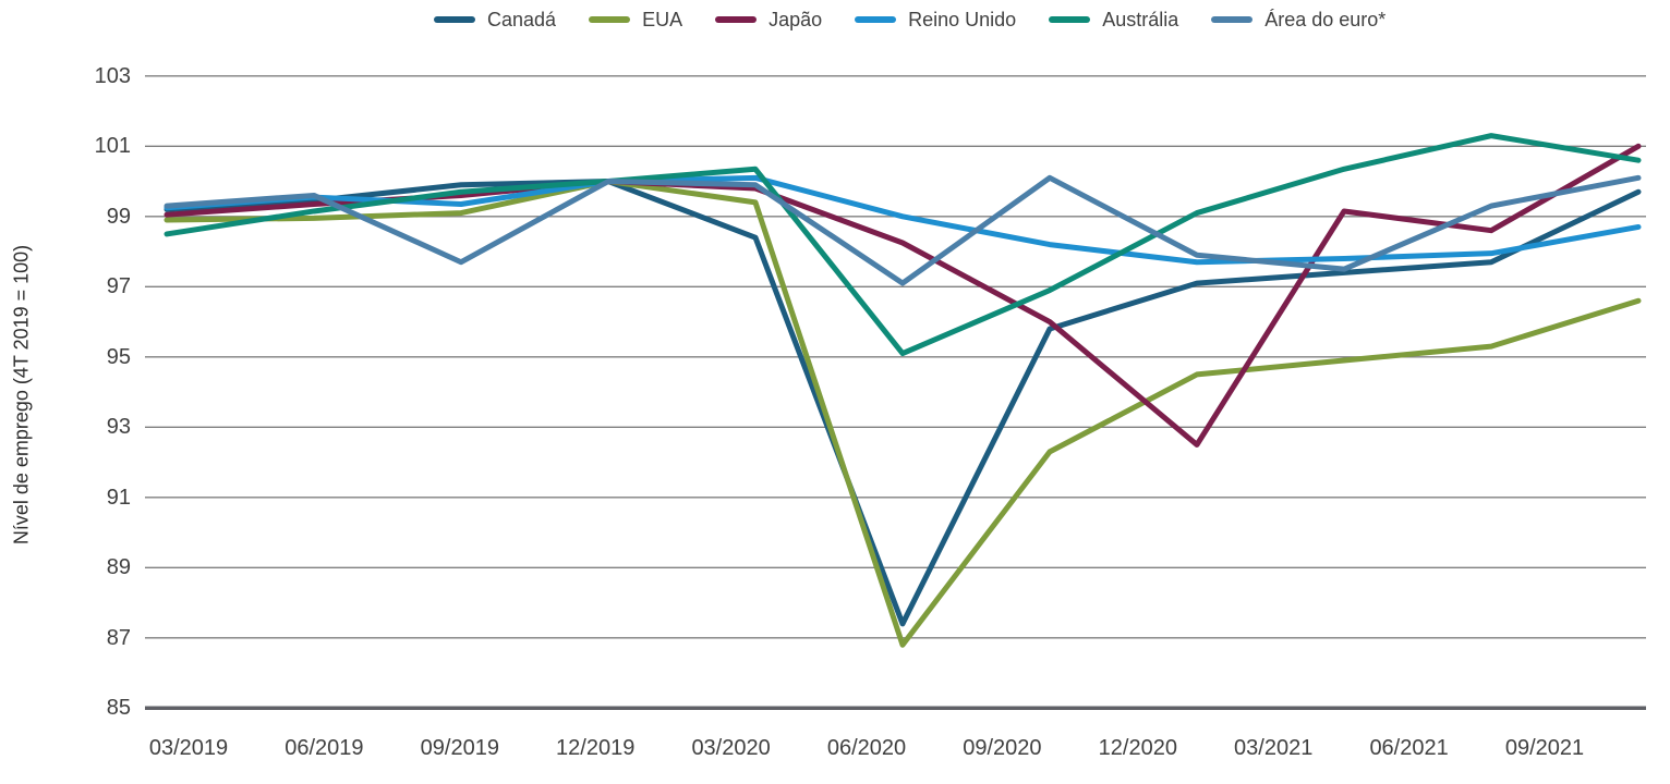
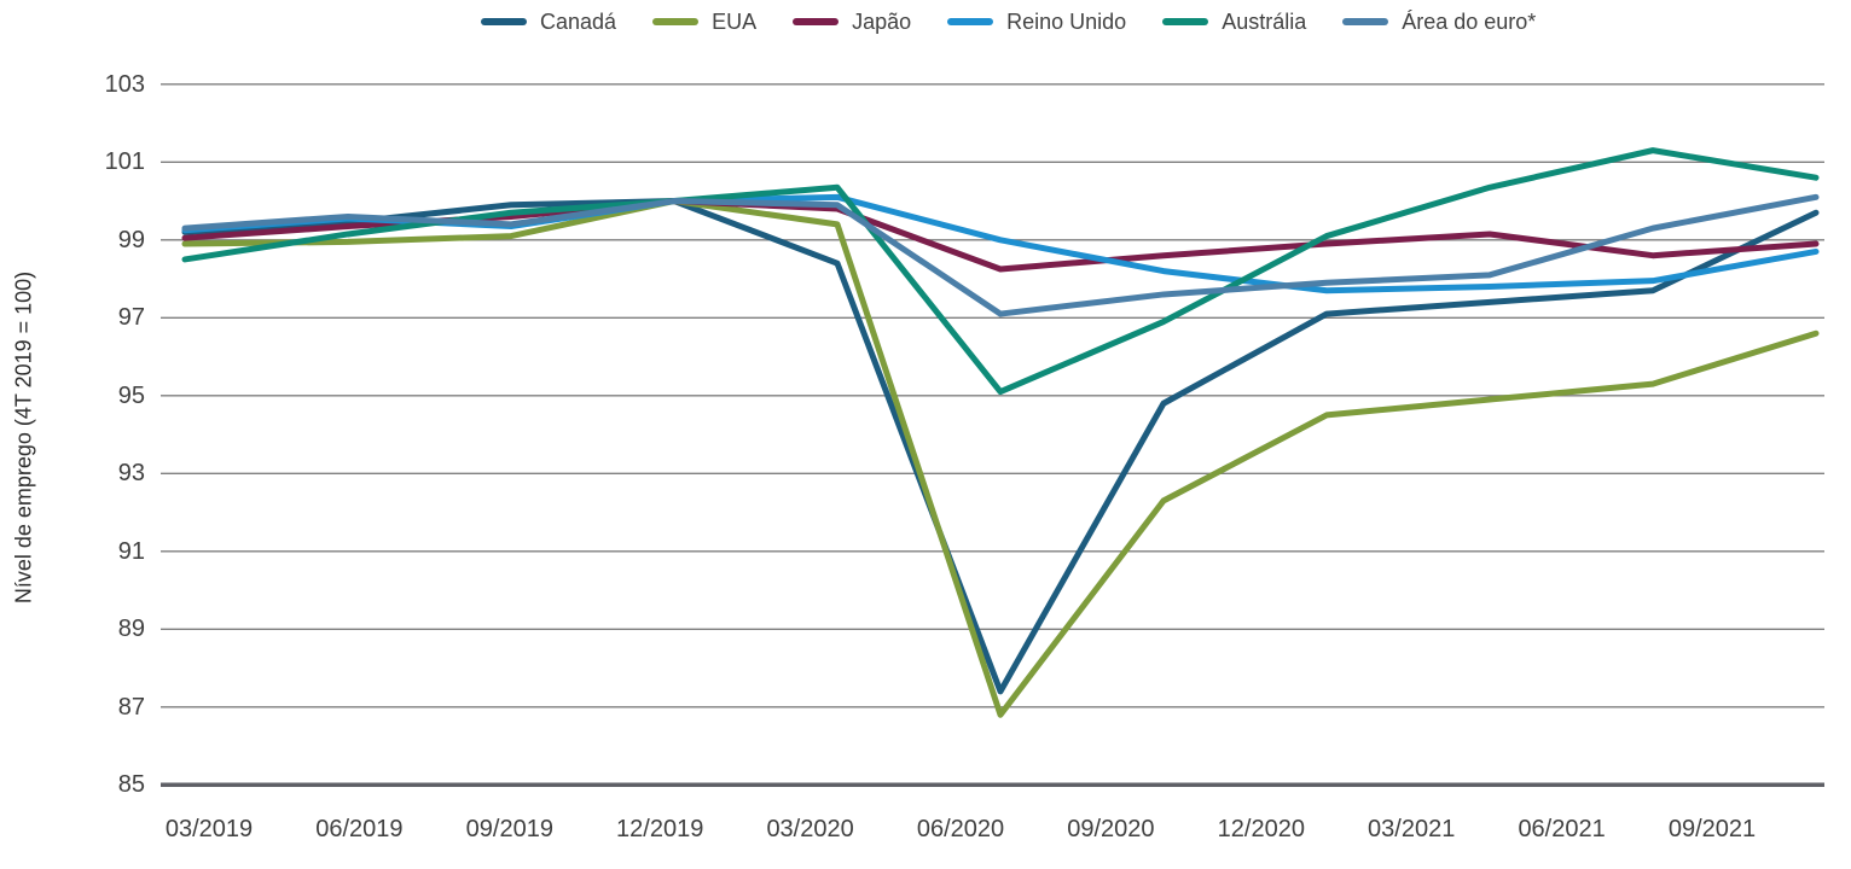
Área do euro*/09/2019: 97.7 -> 99.4
Canadá/09/2020: 95.8 -> 94.8
Japão/09/2020: 96.0 -> 98.6
Área do euro*/09/2020: 100.1 -> 97.6
Japão/12/2020: 92.5 -> 98.9
Área do euro*/03/2021: 97.5 -> 98.1
Japão/09/2021: 101.0 -> 98.9
